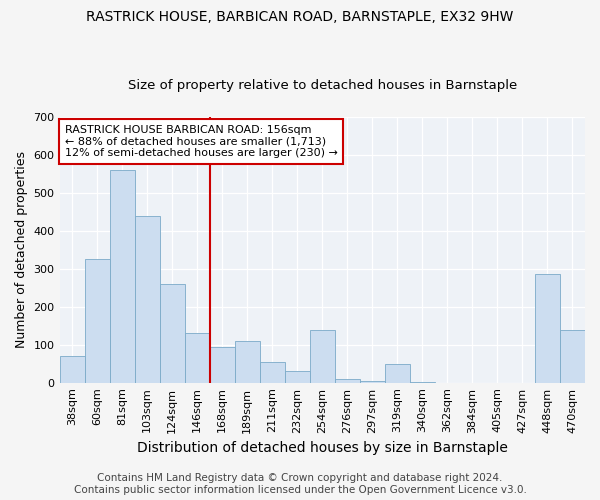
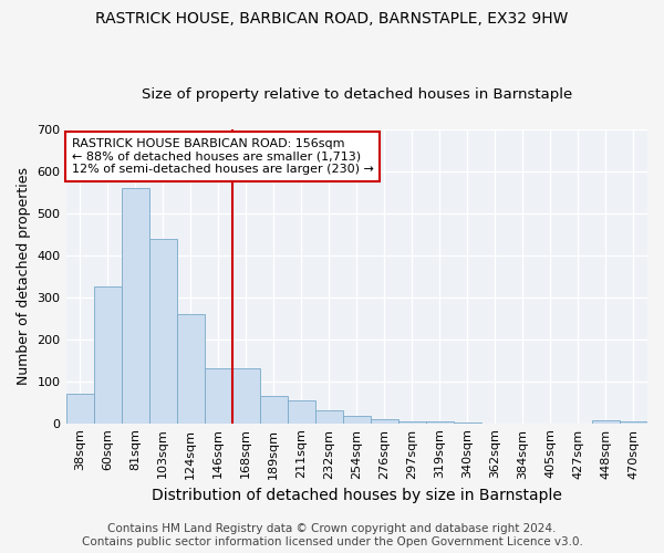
168sqm: 95 -> 130
189sqm: 110 -> 65
254sqm: 140 -> 18
319sqm: 50 -> 5
448sqm: 285 -> 7
470sqm: 140 -> 5
